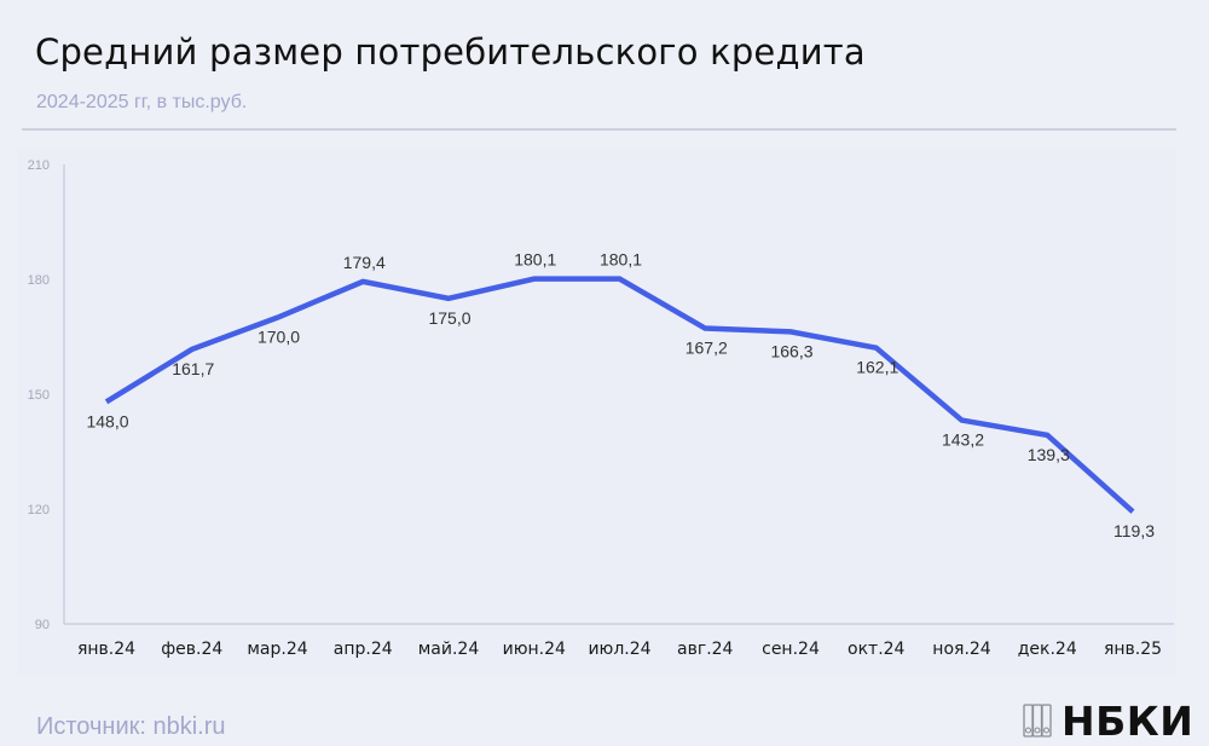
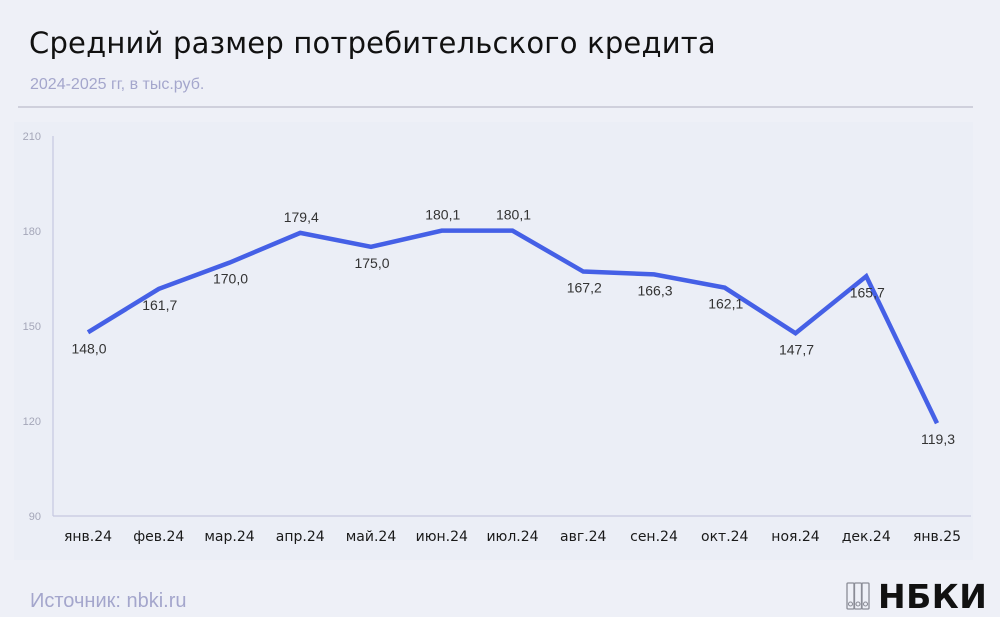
ноя.24: 143,2 -> 147,7
дек.24: 139,3 -> 165,7
